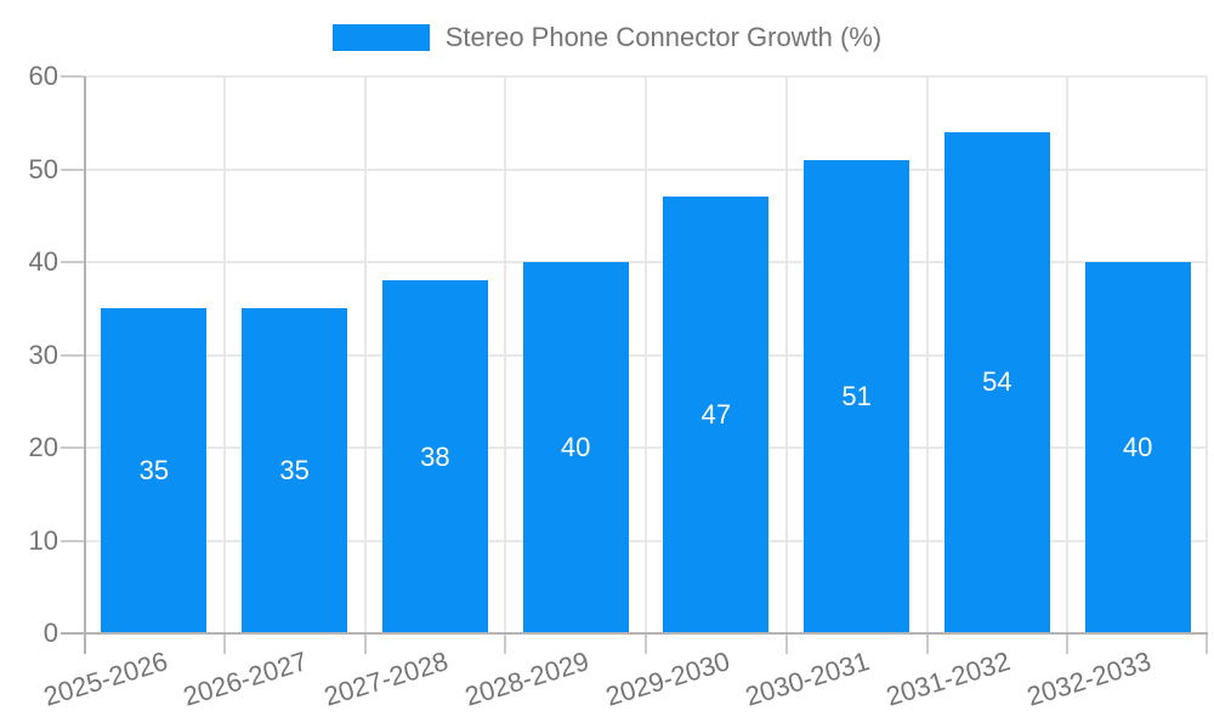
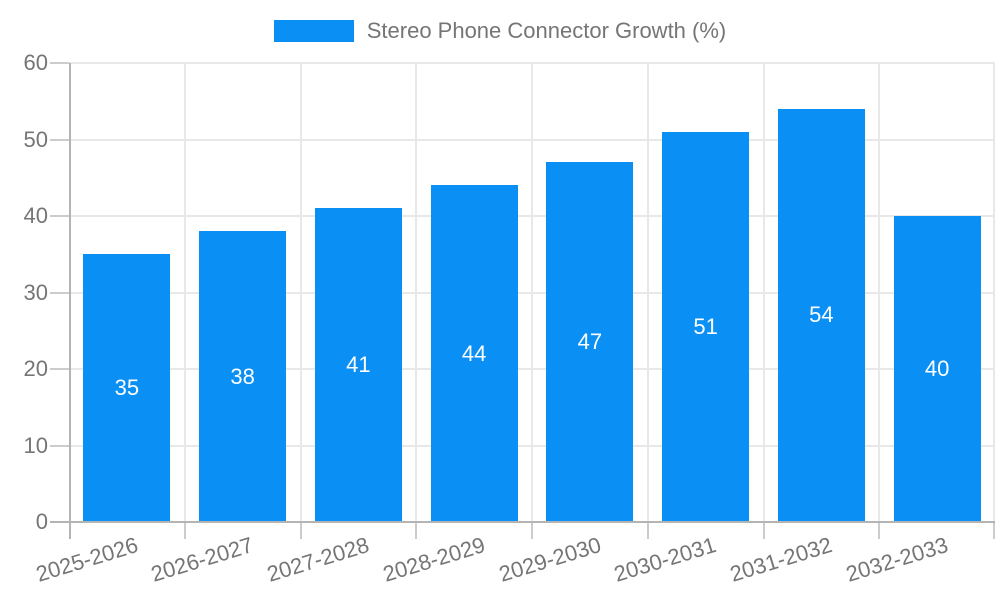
2026-2027: 35 -> 38
2027-2028: 38 -> 41
2028-2029: 40 -> 44
